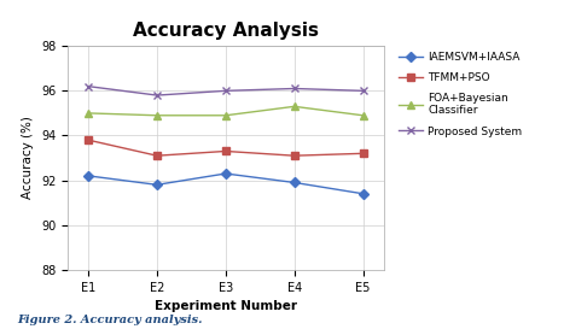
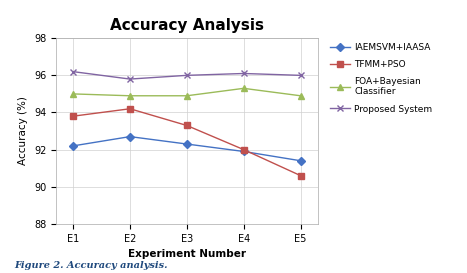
IAEMSVM+IAASA/E2: 91.8 -> 92.7
TFMM+PSO/E2: 93.1 -> 94.2
TFMM+PSO/E4: 93.1 -> 92.0
TFMM+PSO/E5: 93.2 -> 90.6
